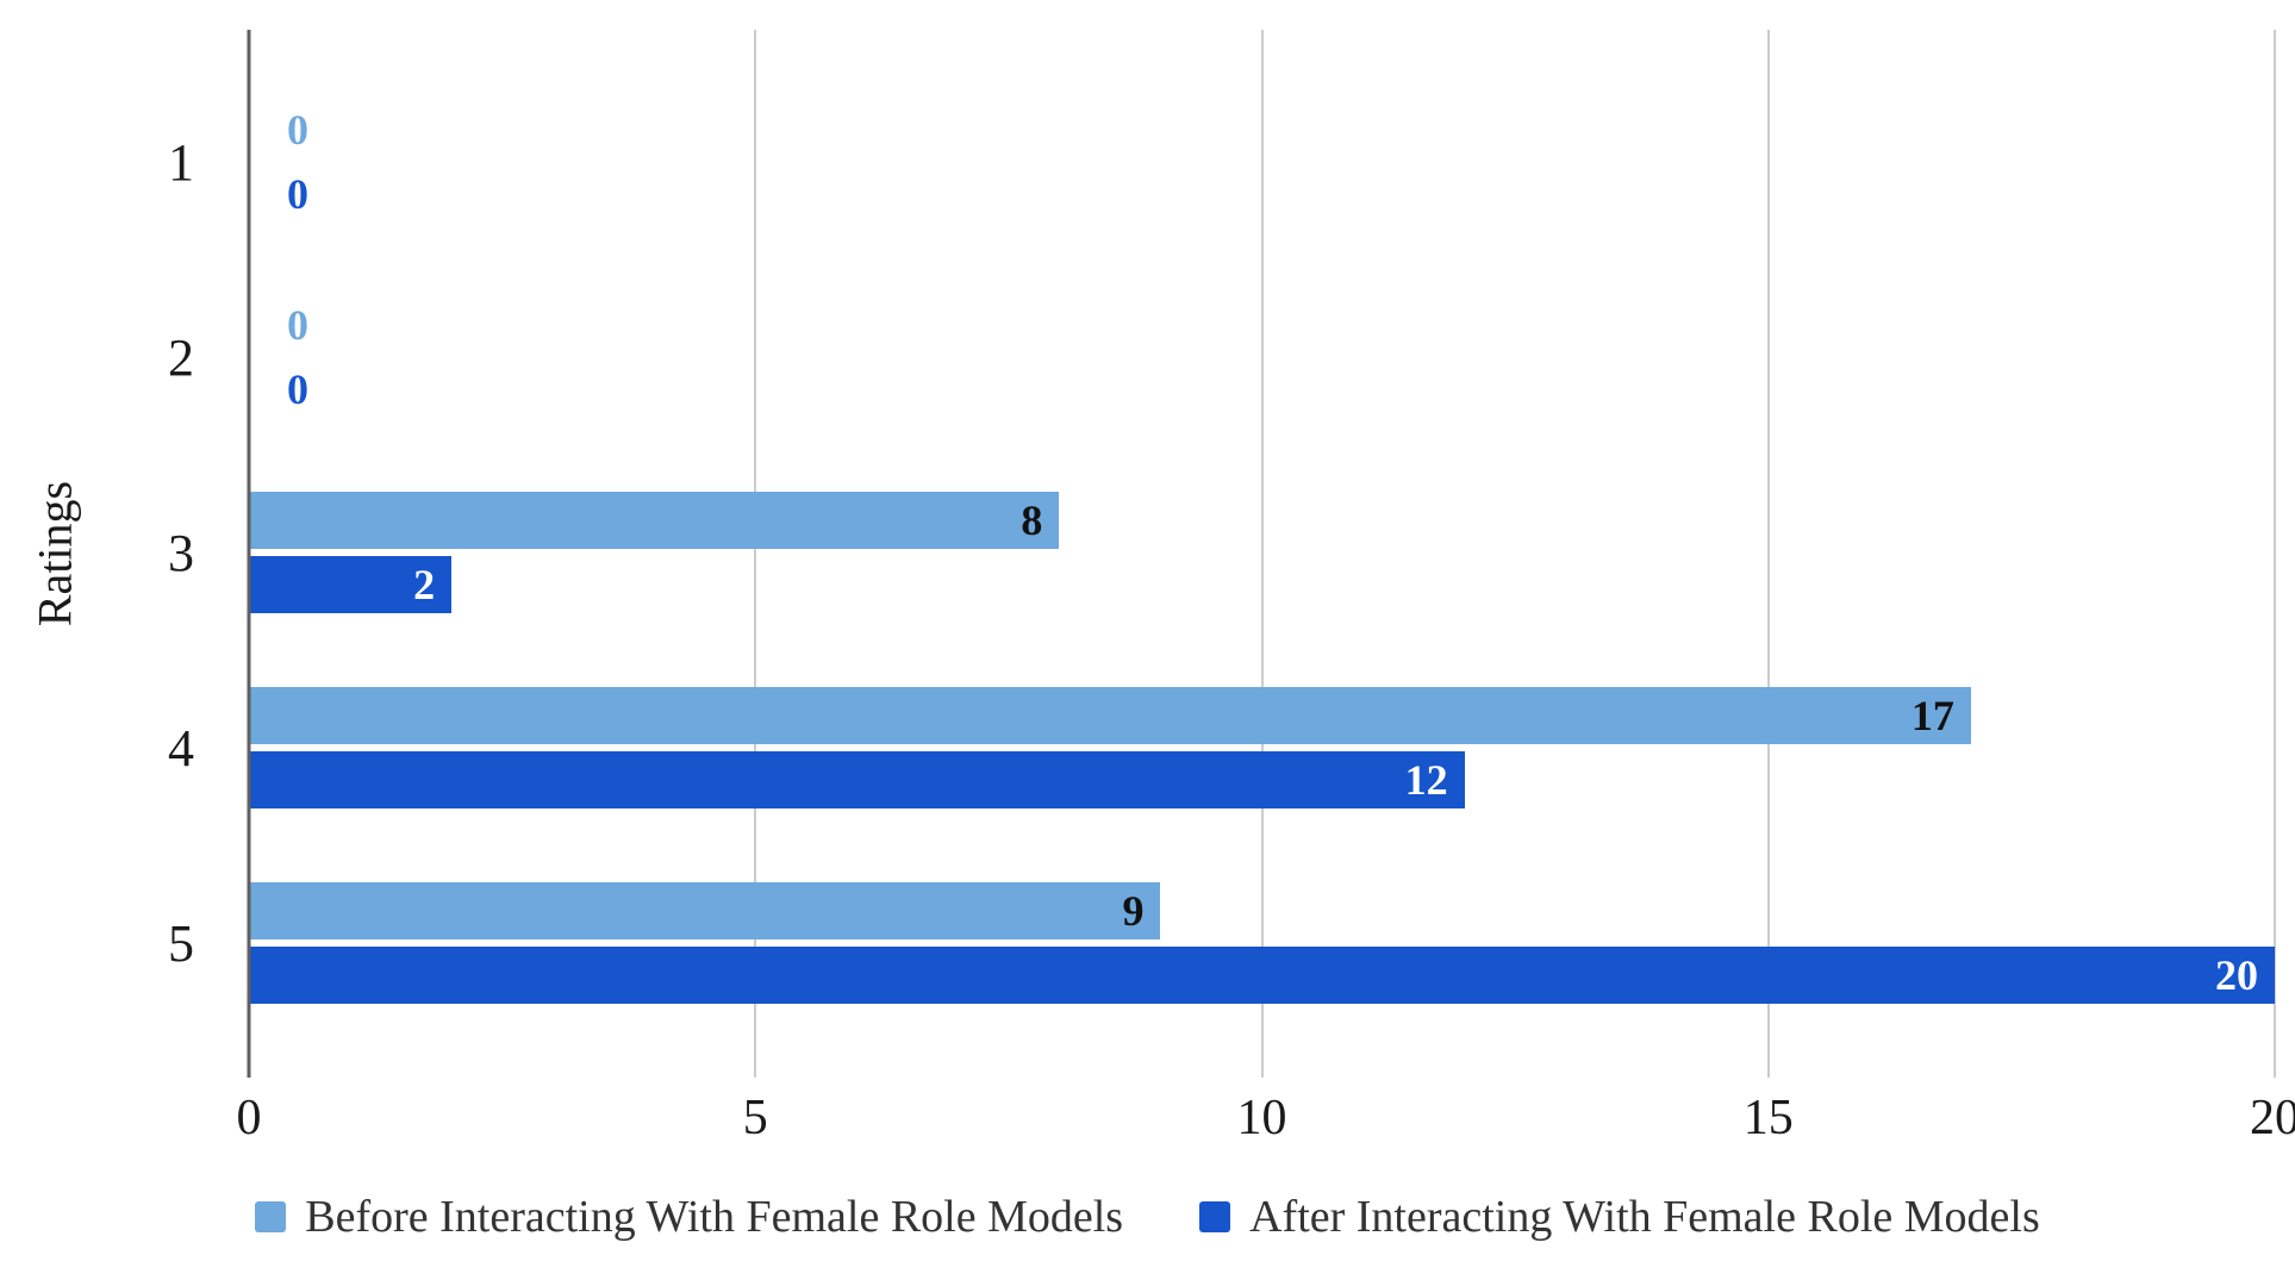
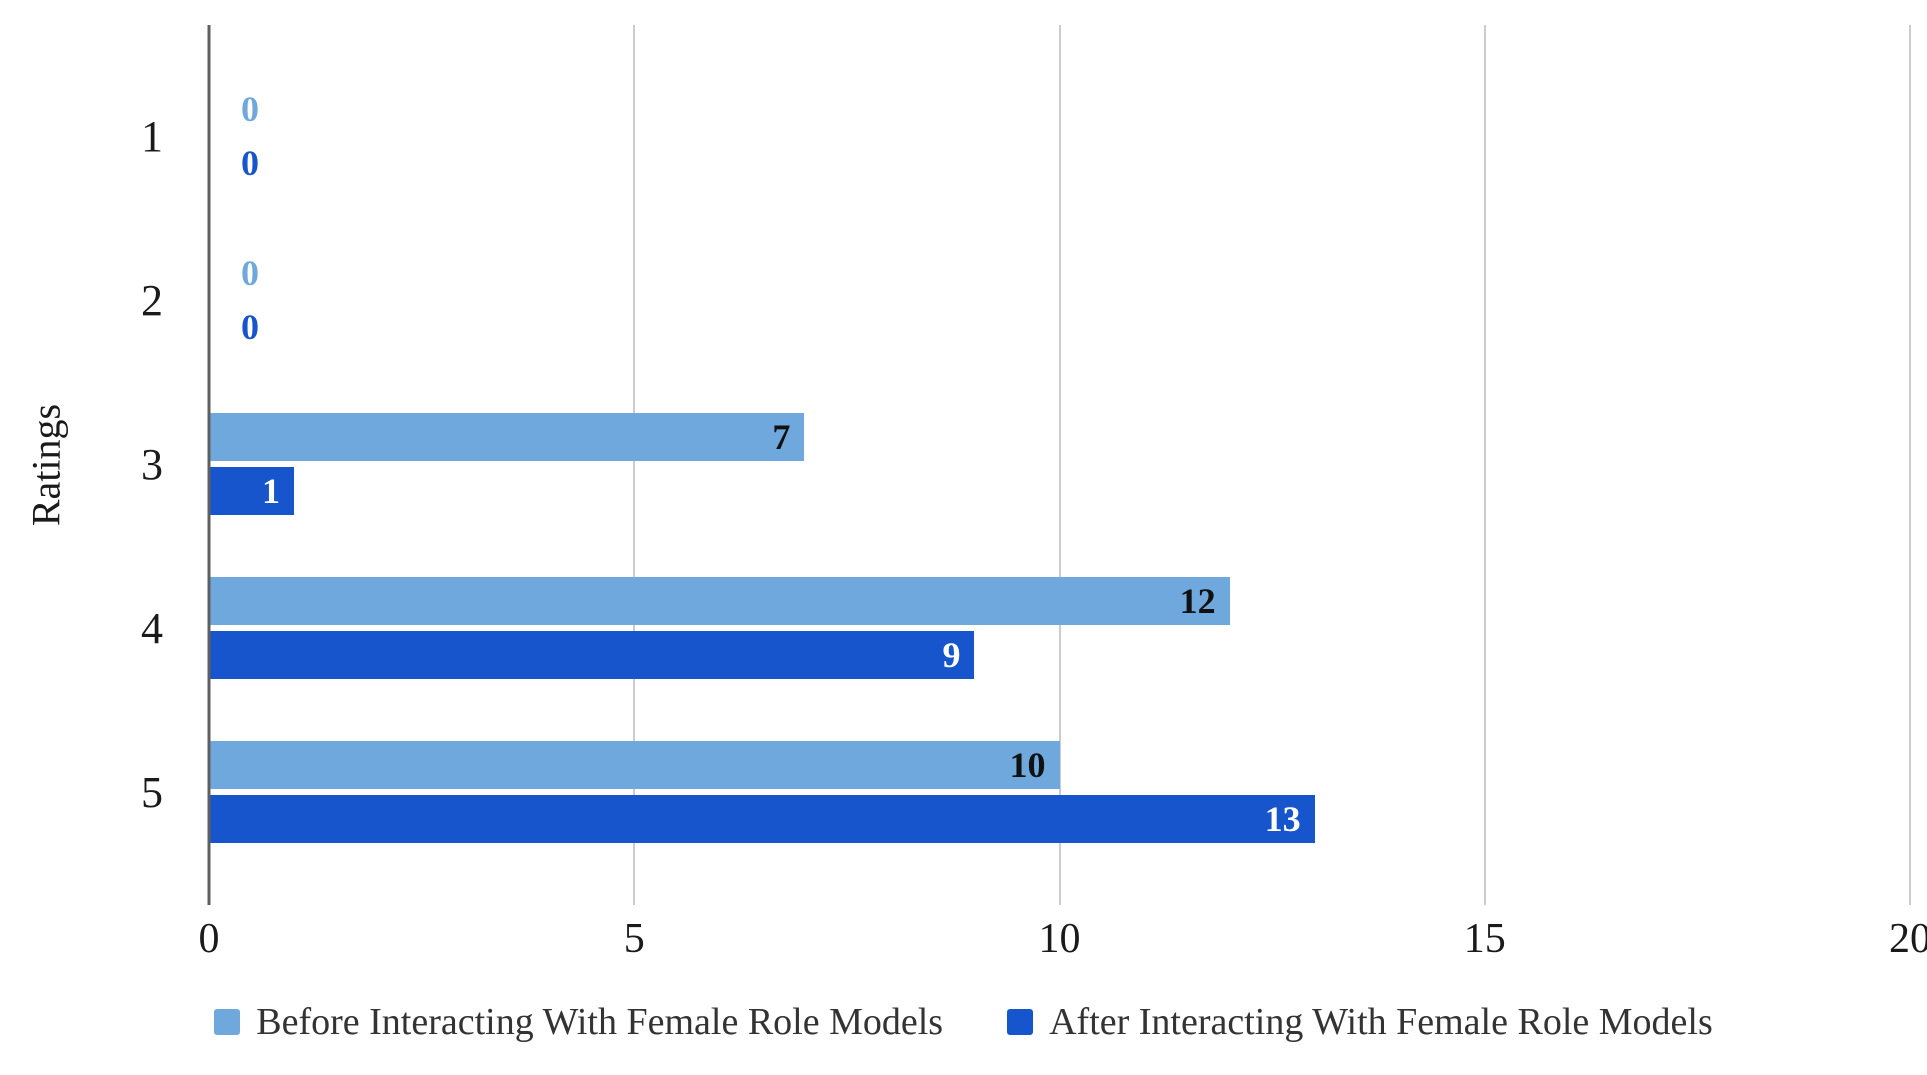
Before Interacting With Female Role Models/3: 8 -> 7
After Interacting With Female Role Models/3: 2 -> 1
Before Interacting With Female Role Models/4: 17 -> 12
After Interacting With Female Role Models/4: 12 -> 9
Before Interacting With Female Role Models/5: 9 -> 10
After Interacting With Female Role Models/5: 20 -> 13
